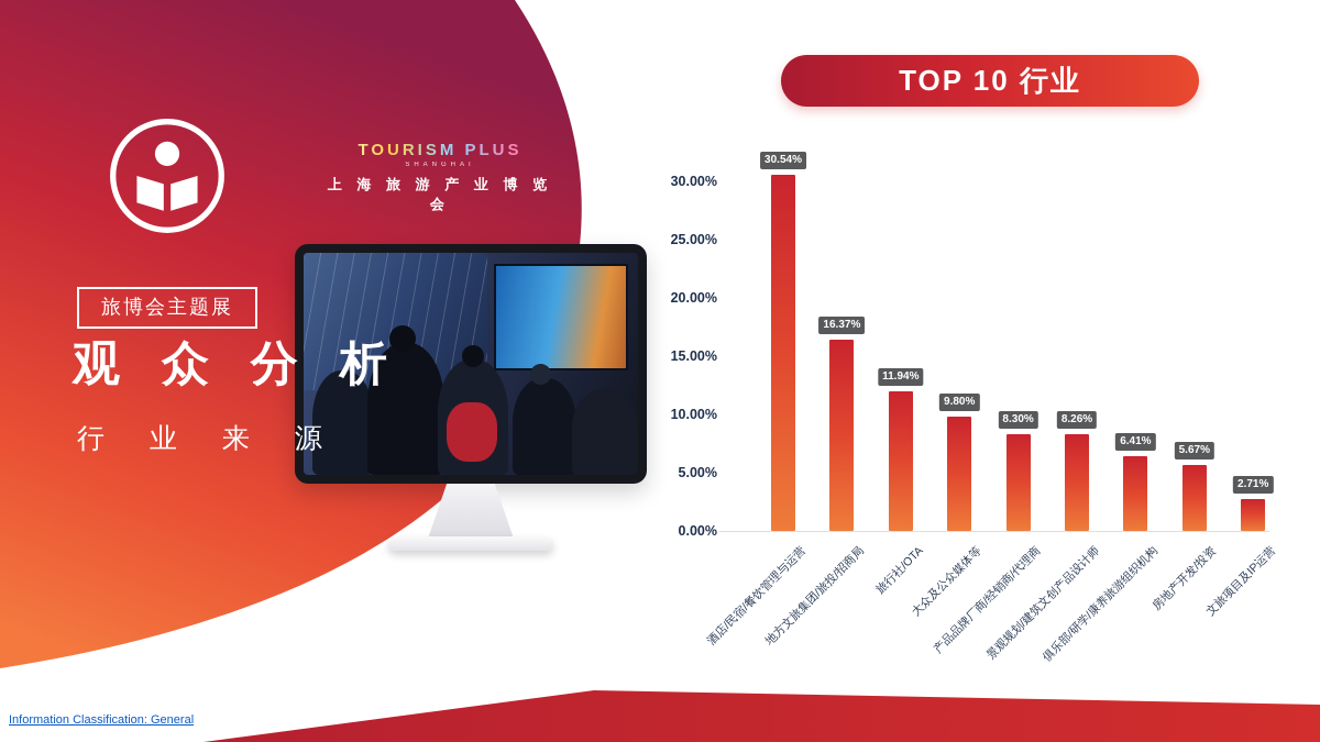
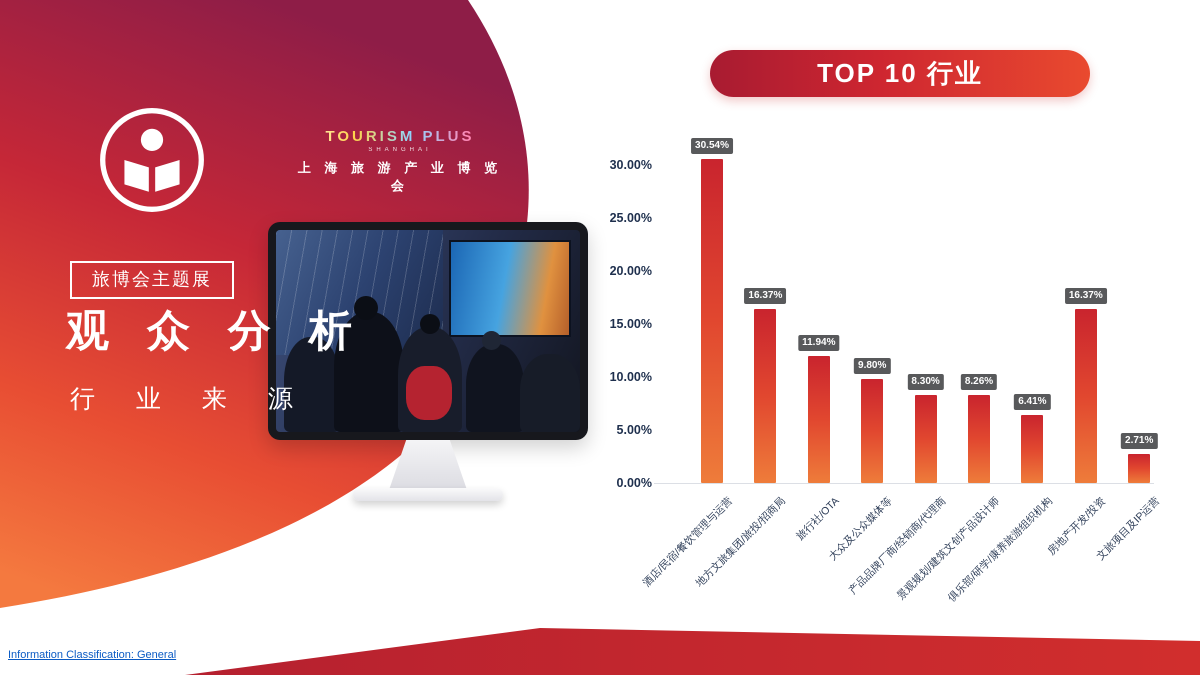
房地产开发/投资: 5.67% -> 16.37%
